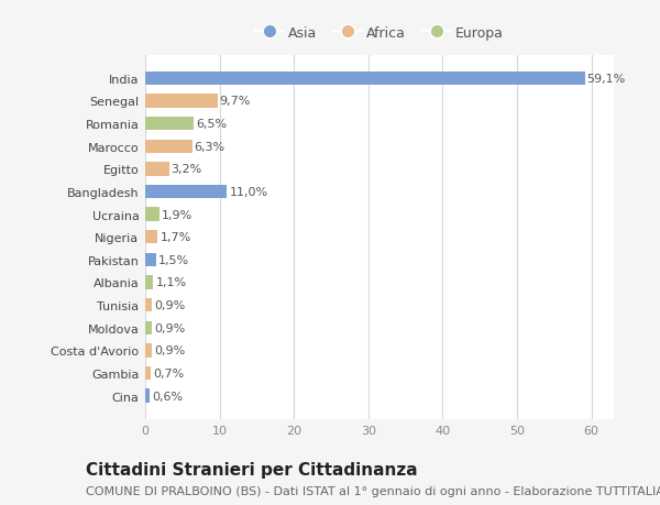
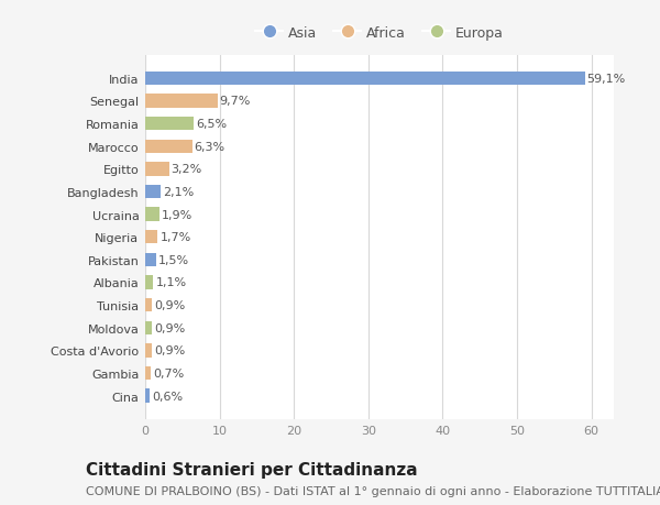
Bangladesh: 11,0% -> 2,1%
